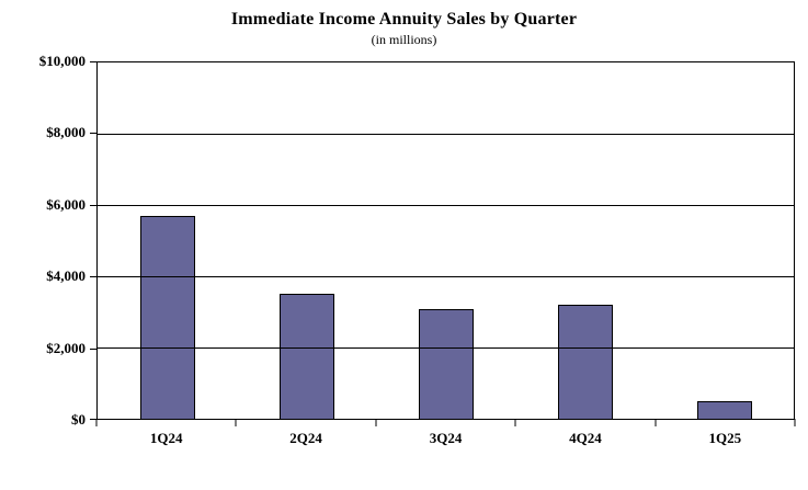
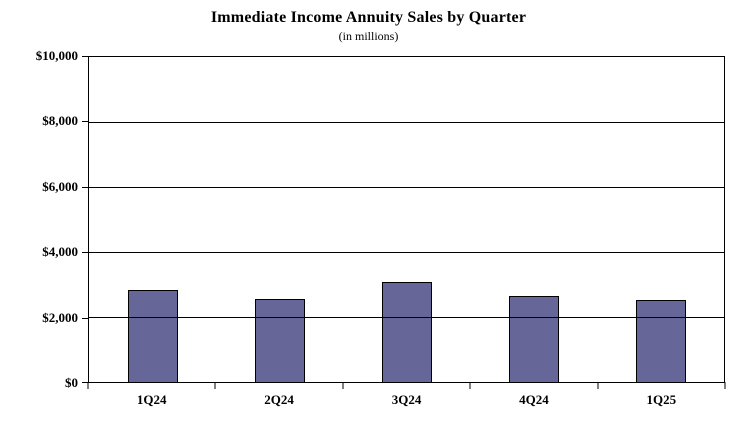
1Q24: $5700 -> $2800
2Q24: $3500 -> $2500
4Q24: $3200 -> $2600
1Q25: $500 -> $2500
